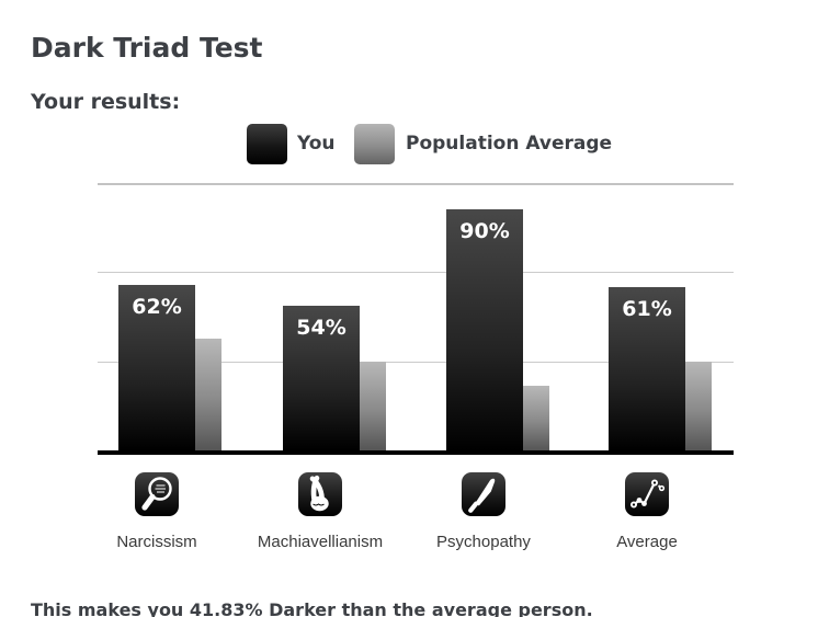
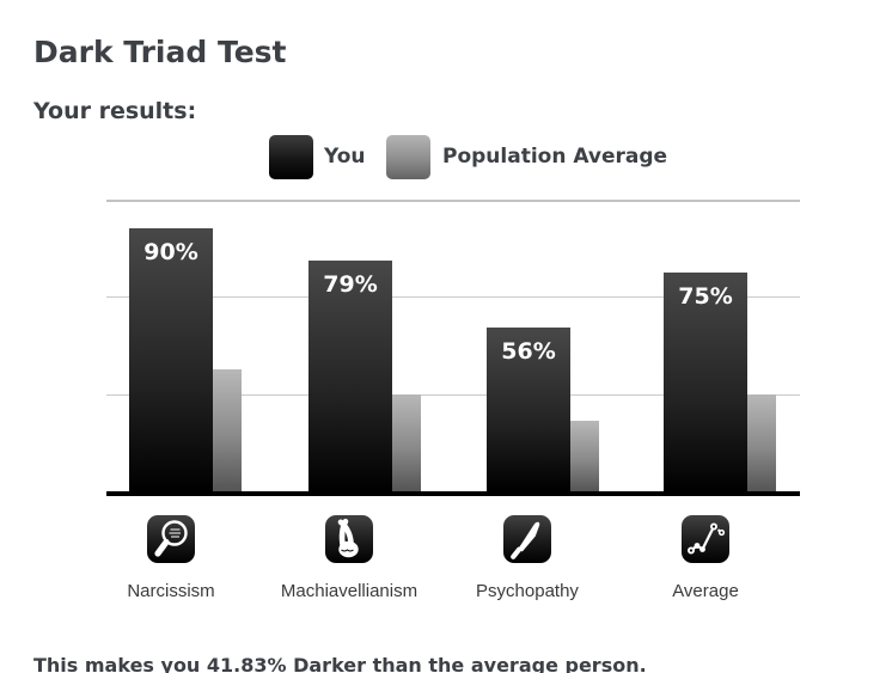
You/Narcissism: 62% -> 90%
You/Machiavellianism: 54% -> 79%
You/Psychopathy: 90% -> 56%
You/Average: 61% -> 75%
